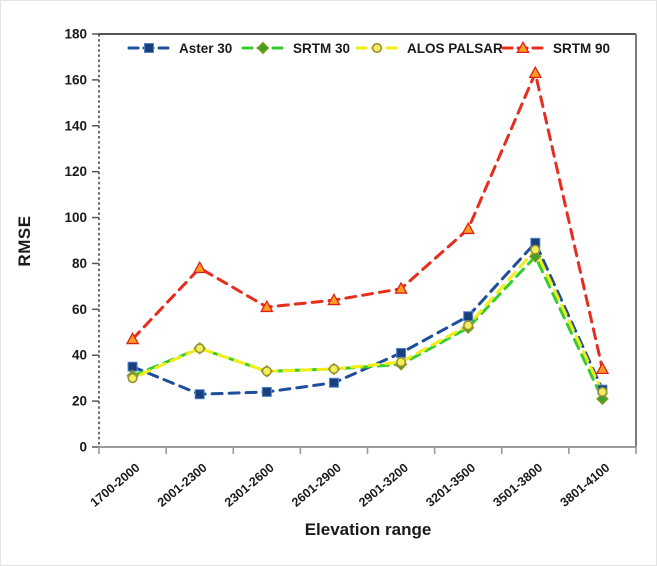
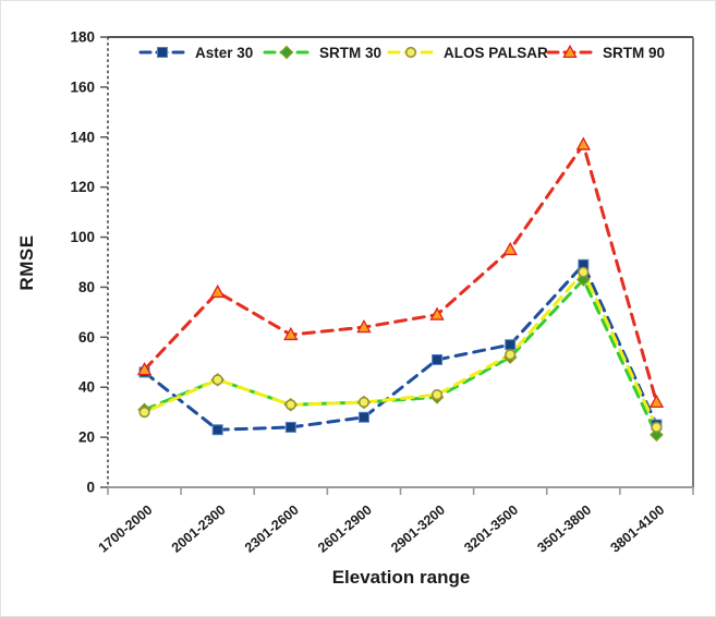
Aster 30/1700-2000: 35 -> 46
Aster 30/2901-3200: 41 -> 51
SRTM 90/3501-3800: 163 -> 137
